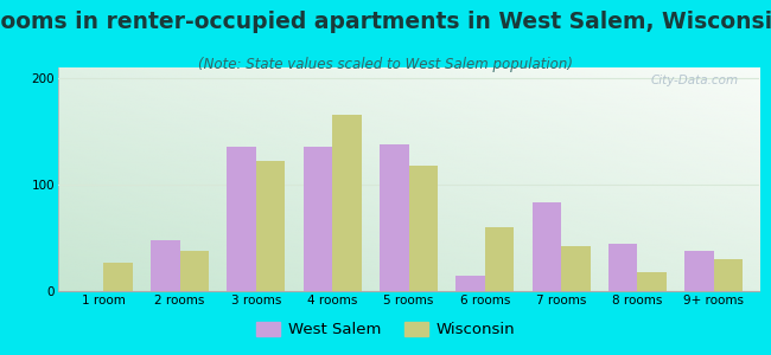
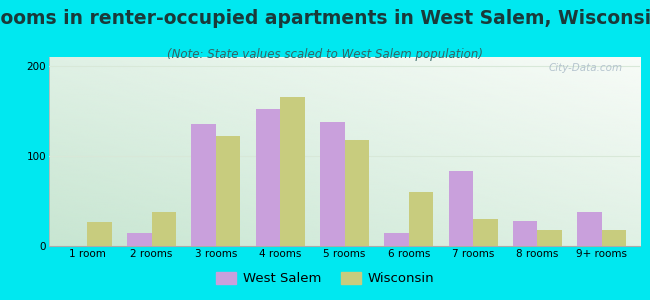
West Salem/2 rooms: 48 -> 15
West Salem/4 rooms: 136 -> 152
Wisconsin/7 rooms: 42 -> 30
West Salem/8 rooms: 44 -> 28
Wisconsin/9+ rooms: 30 -> 18
